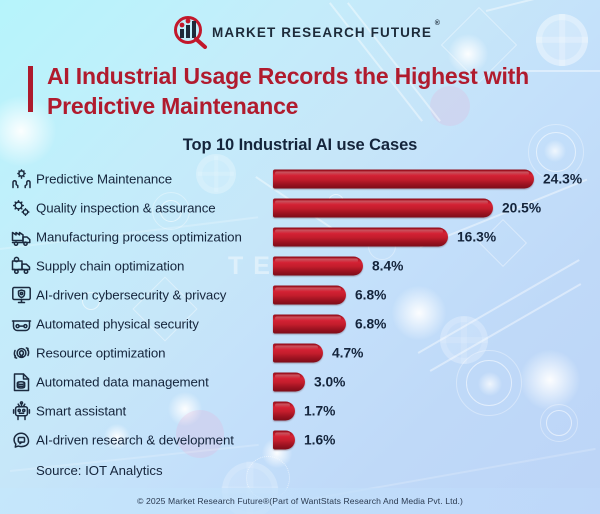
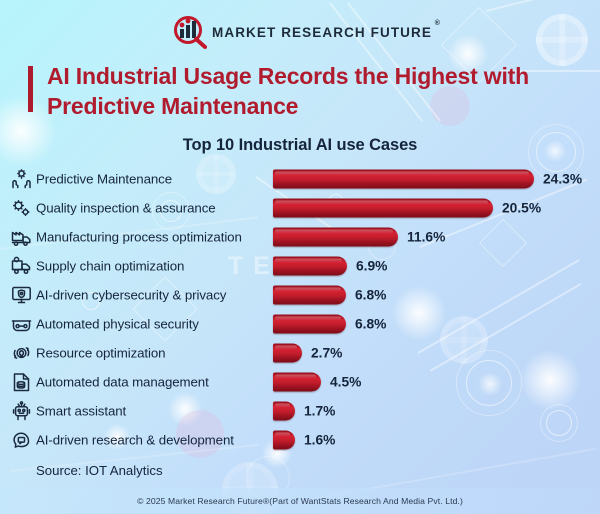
Manufacturing process optimization: 16.3% -> 11.6%
Supply chain optimization: 8.4% -> 6.9%
Resource optimization: 4.7% -> 2.7%
Automated data management: 3.0% -> 4.5%
